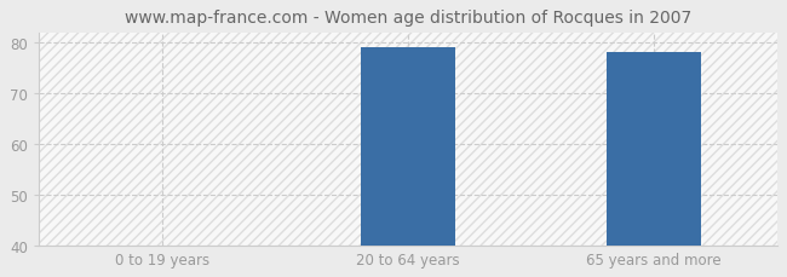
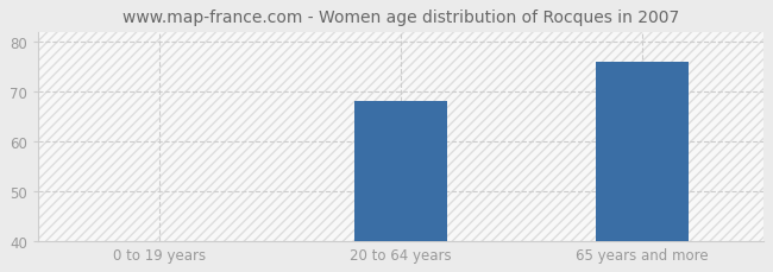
20 to 64 years: 79 -> 68
65 years and more: 78 -> 76
